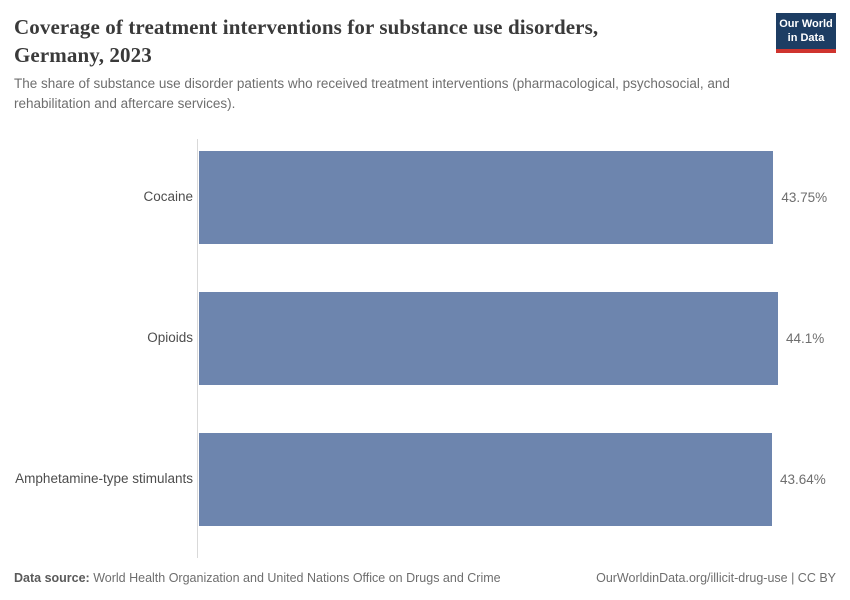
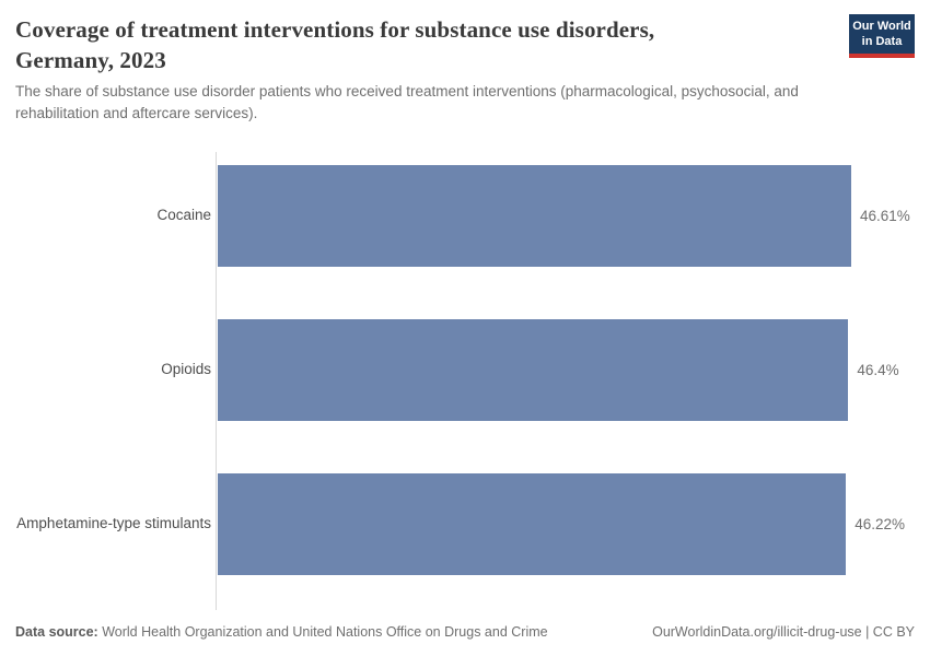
Cocaine: 43.75% -> 46.61%
Opioids: 44.1% -> 46.4%
Amphetamine-type stimulants: 43.64% -> 46.22%
